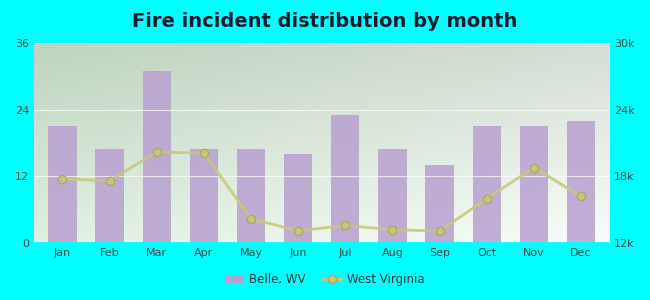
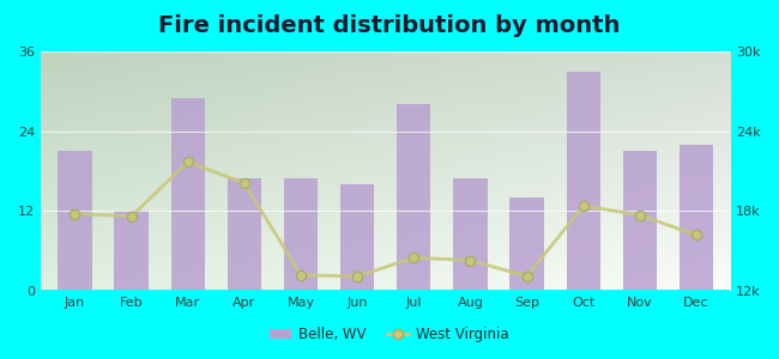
Belle, WV/Feb: 17 -> 12
Belle, WV/Mar: 31 -> 29
West Virginia/Mar: 20.2k -> 21.7k
West Virginia/May: 14.2k -> 13.2k
Belle, WV/Jul: 23 -> 28
West Virginia/Jul: 13.6k -> 14.5k
West Virginia/Aug: 13.2k -> 14.3k
Belle, WV/Oct: 21 -> 33
West Virginia/Oct: 16.0k -> 18.4k
West Virginia/Nov: 18.8k -> 17.7k
